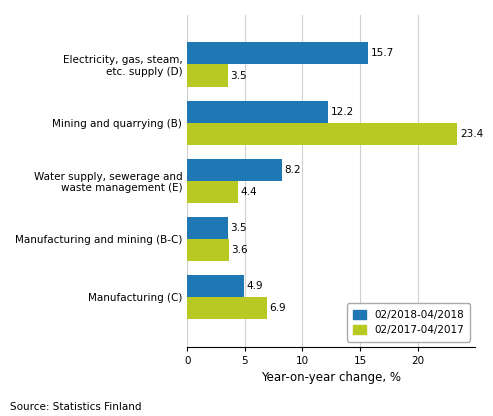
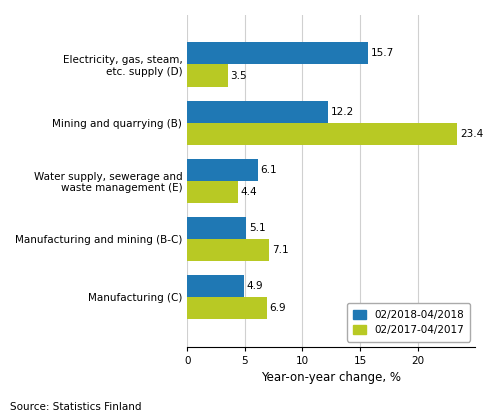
02/2018-04/2018/Water supply, sewerage and waste management (E): 8.2 -> 6.1
02/2018-04/2018/Manufacturing and mining (B-C): 3.5 -> 5.1
02/2017-04/2017/Manufacturing and mining (B-C): 3.6 -> 7.1
